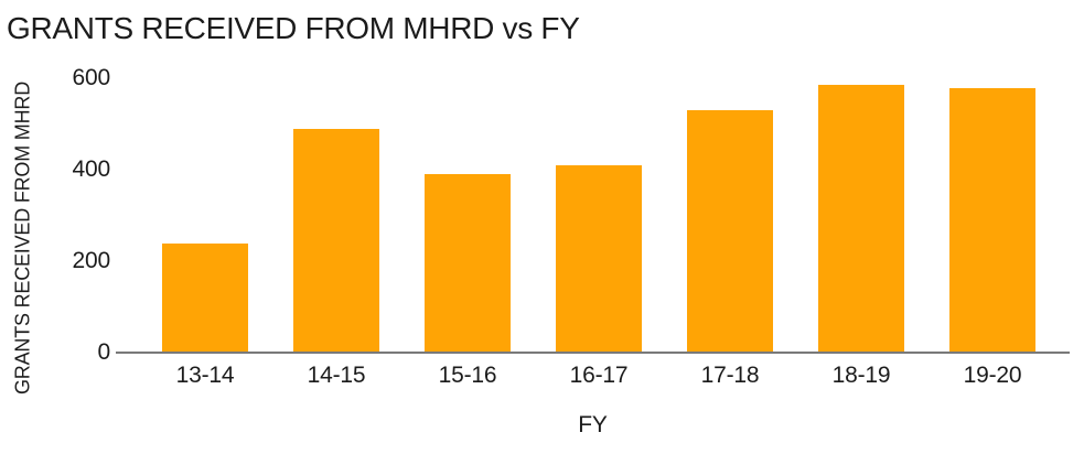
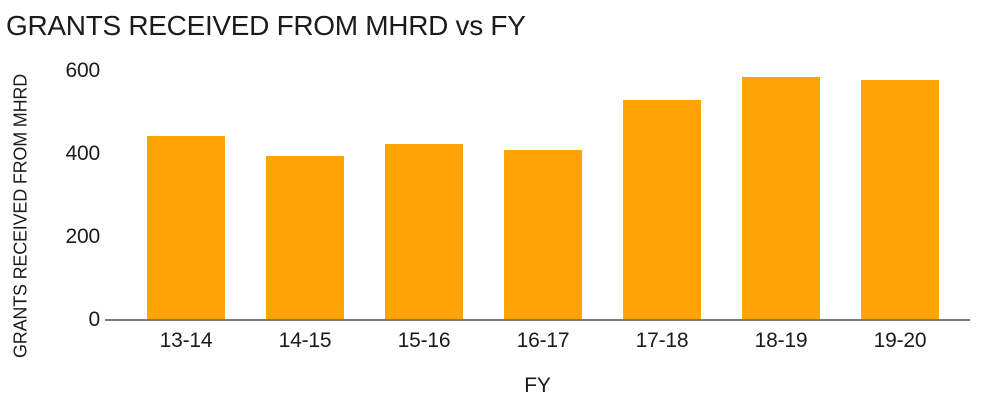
13-14: 240 -> 440
14-15: 490 -> 400
15-16: 390 -> 420
